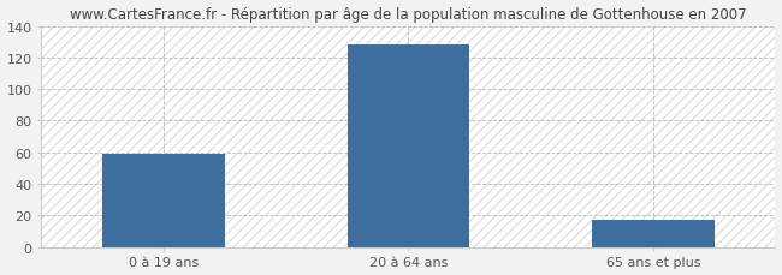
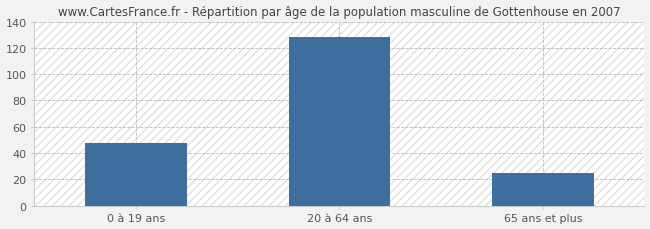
0 à 19 ans: 59 -> 48
65 ans et plus: 17 -> 25
